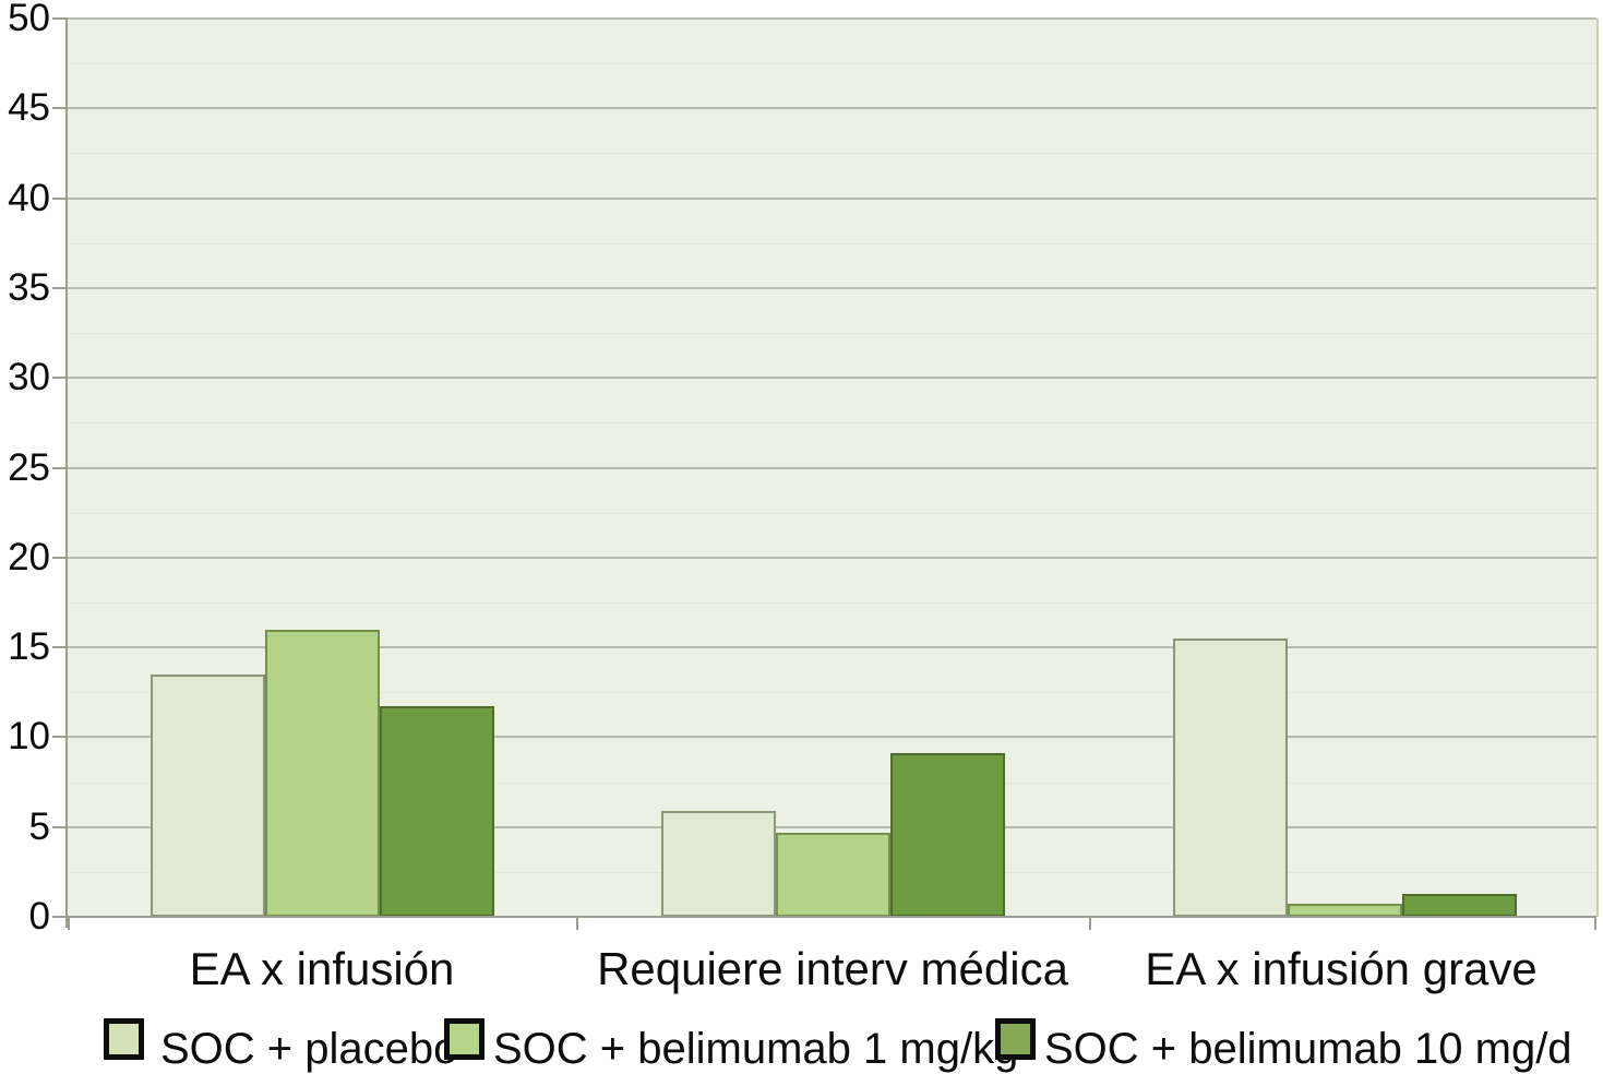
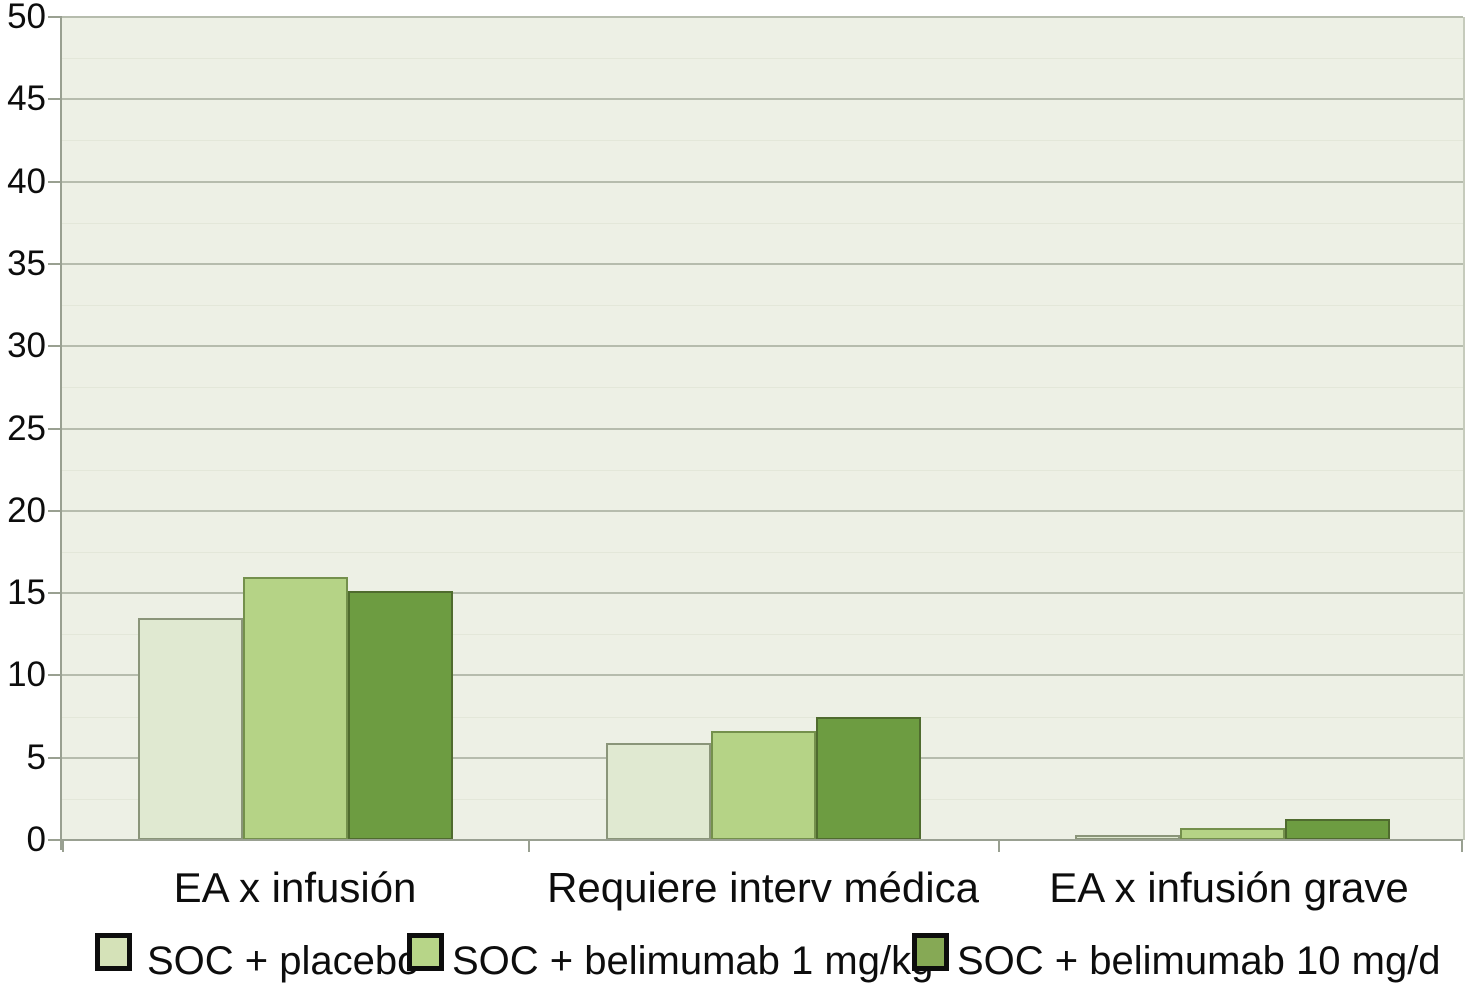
SOC + belimumab 10 mg/d/EA x infusión: 11.7 -> 15.1
SOC + belimumab 1 mg/kg/Requiere interv médica: 4.7 -> 6.6
SOC + belimumab 10 mg/d/Requiere interv médica: 9.1 -> 7.5
SOC + placebo/EA x infusión grave: 15.5 -> 0.3
